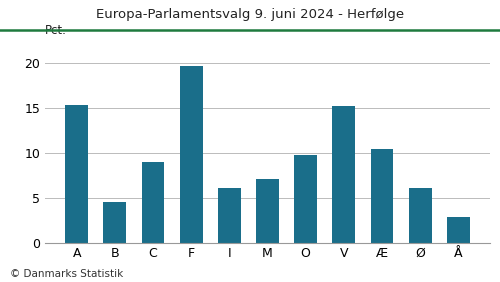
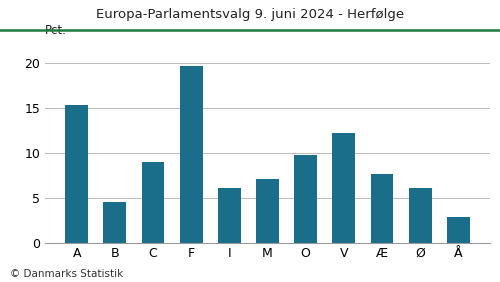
V: 15.2 -> 12.2
Æ: 10.4 -> 7.6
